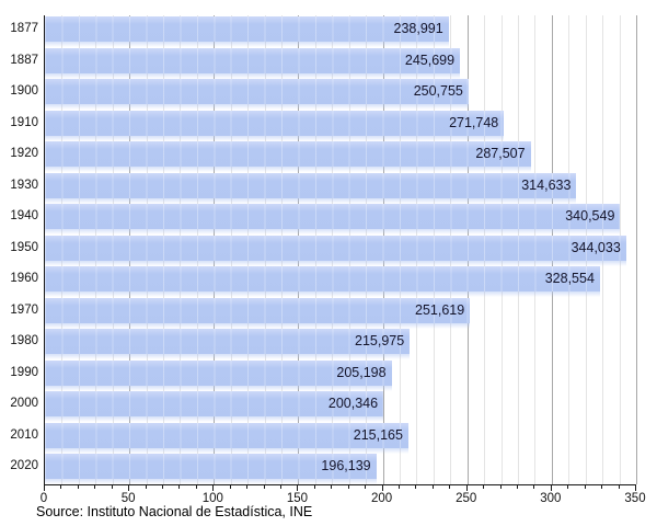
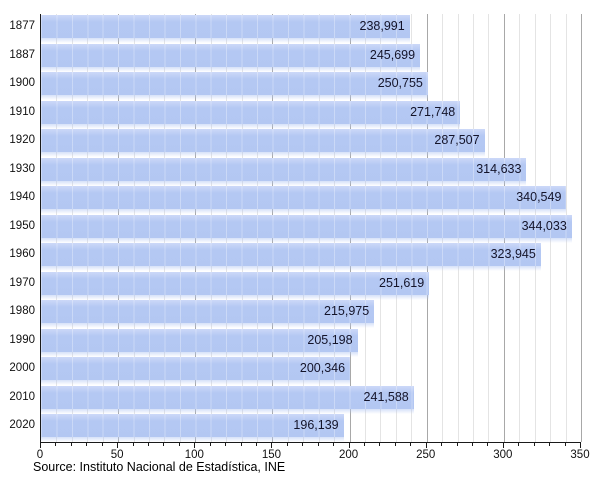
1960: 328,554 -> 323,945
2010: 215,165 -> 241,588
